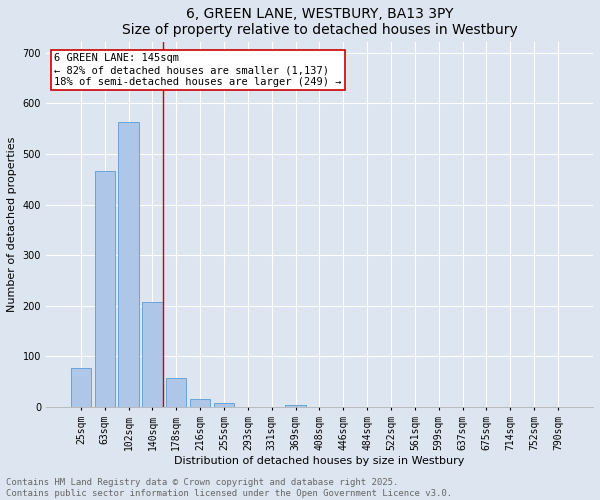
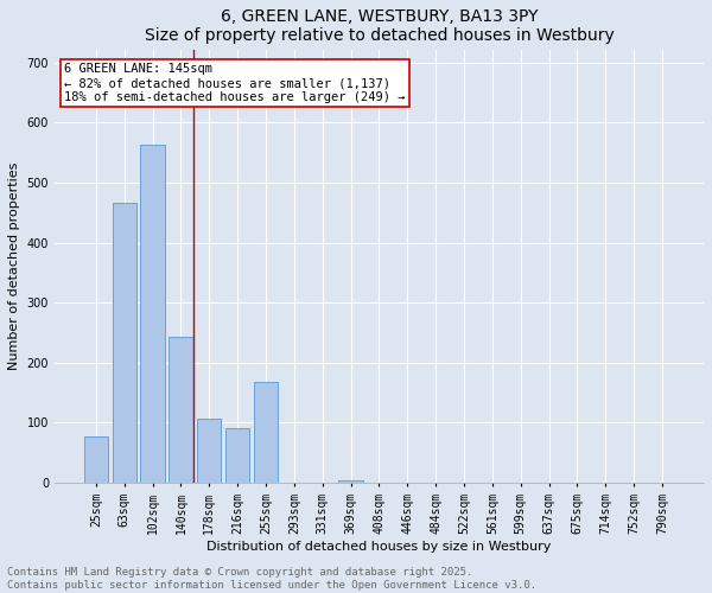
140sqm: 208 -> 244
178sqm: 57 -> 106
216sqm: 16 -> 92
255sqm: 8 -> 168
